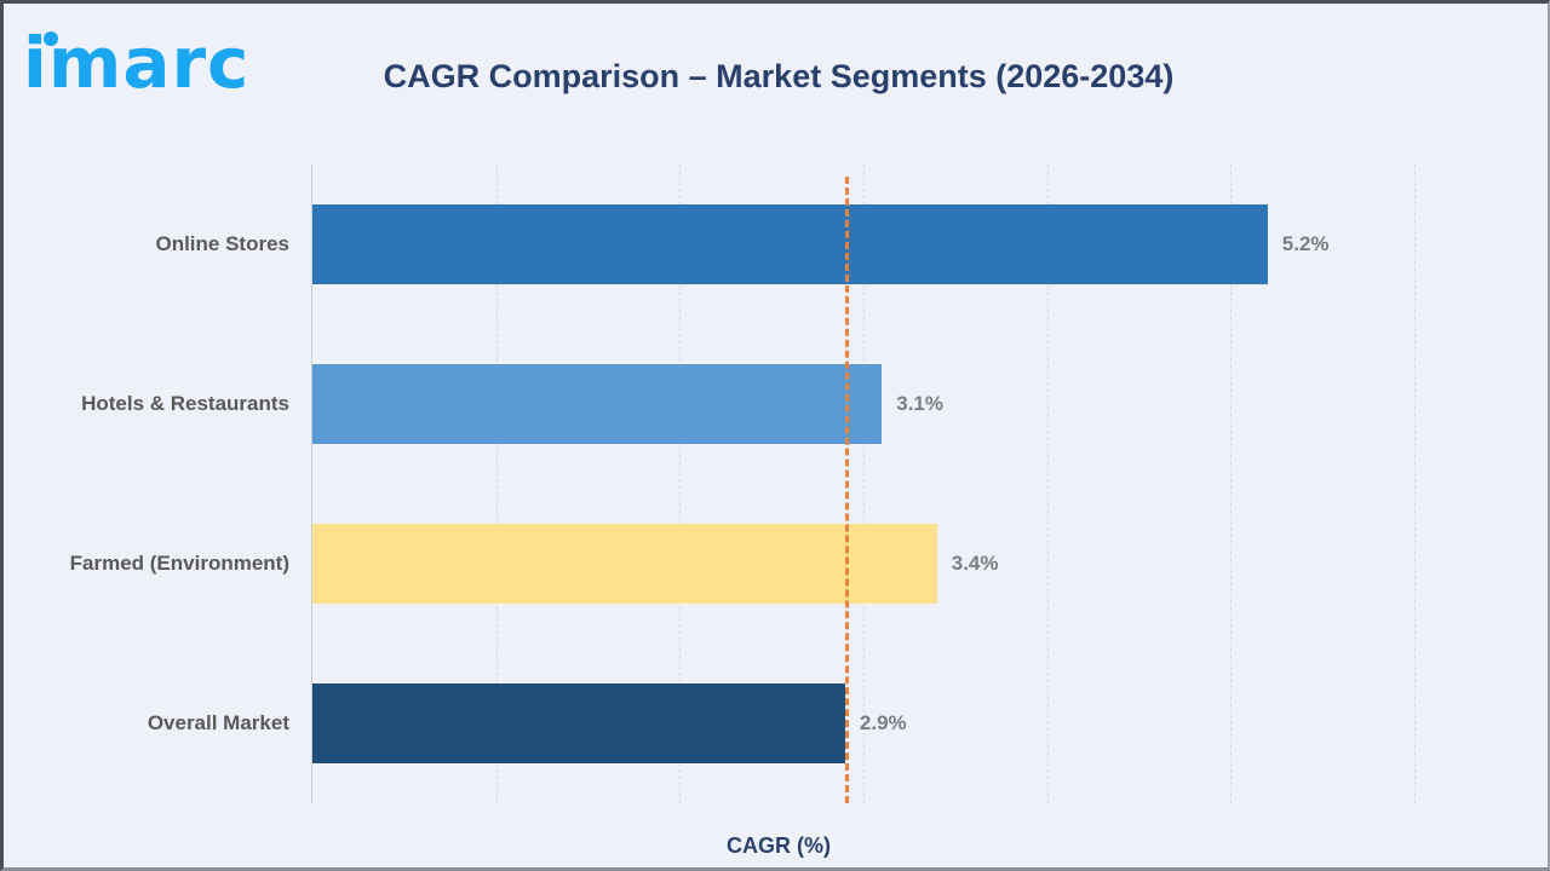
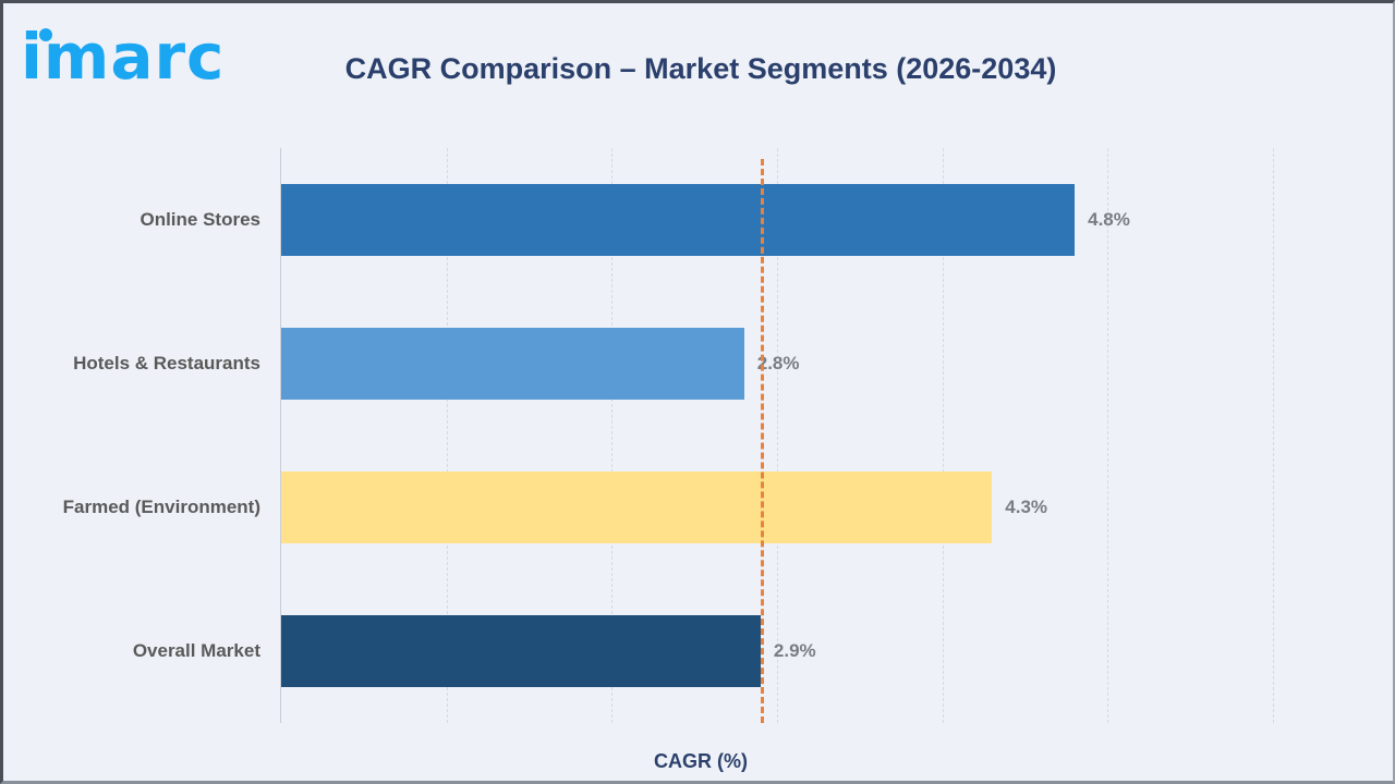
Online Stores: 5.2% -> 4.8%
Hotels & Restaurants: 3.1% -> 2.8%
Farmed (Environment): 3.4% -> 4.3%
